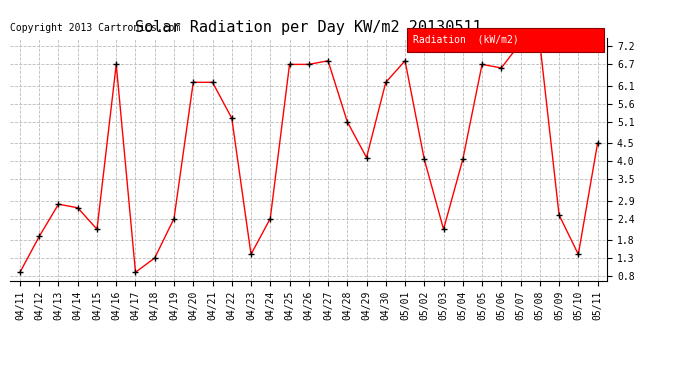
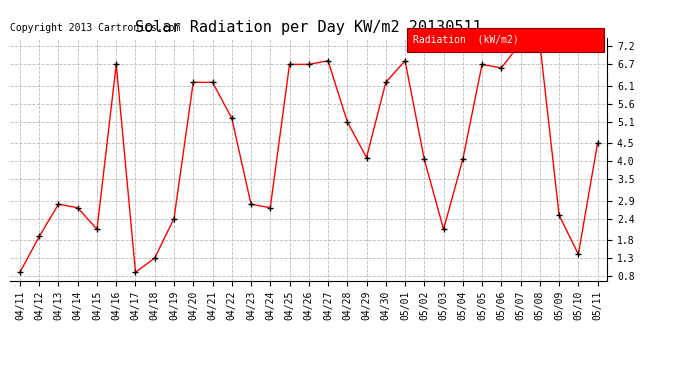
04/23: 1.40 -> 2.80
04/24: 2.40 -> 2.70
